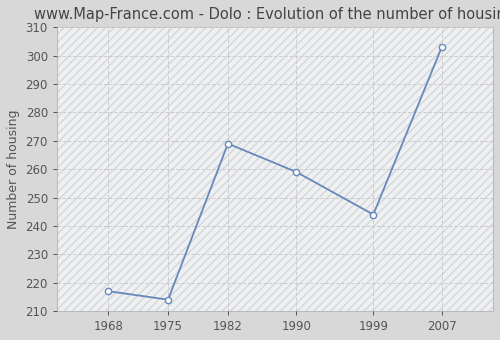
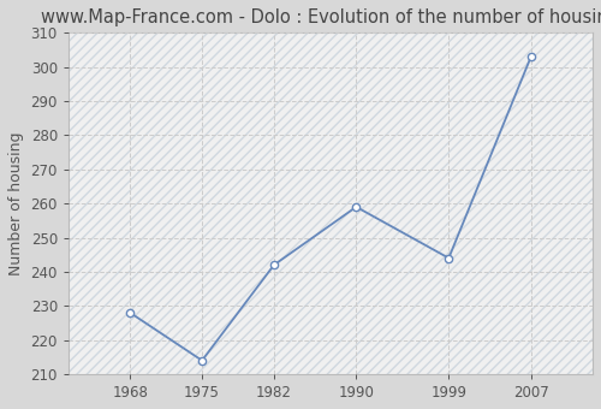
1968: 217 -> 228
1982: 269 -> 242
